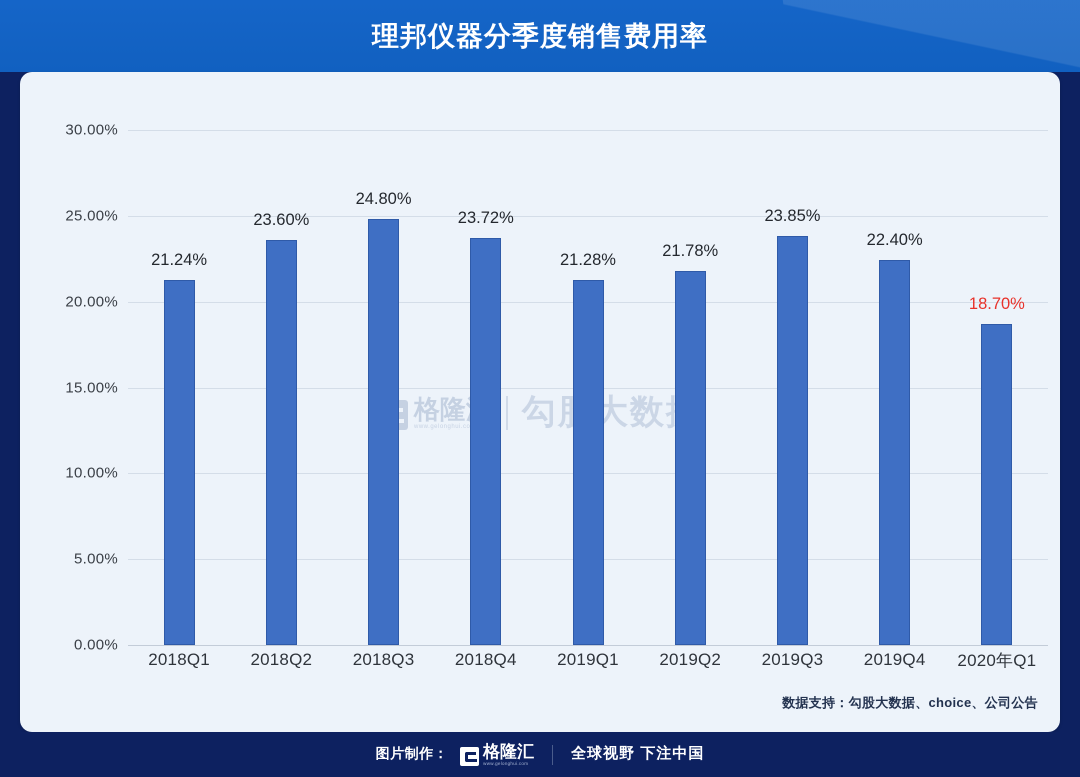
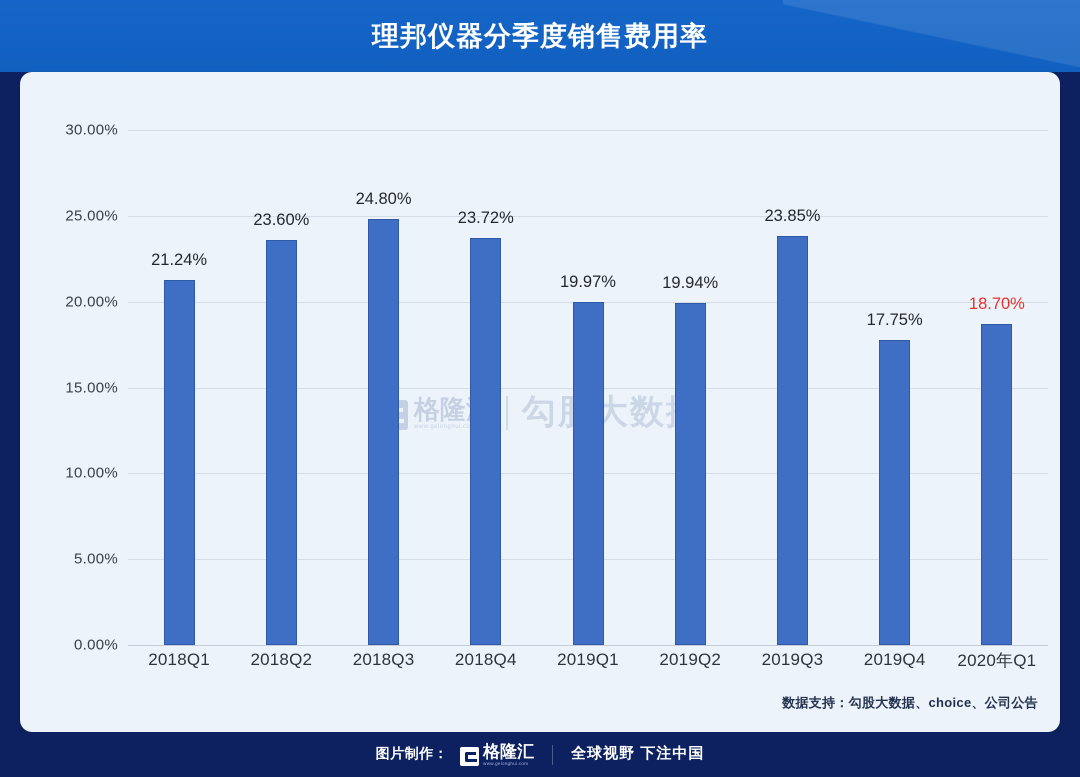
2019Q1: 21.28% -> 19.97%
2019Q2: 21.78% -> 19.94%
2019Q4: 22.40% -> 17.75%
